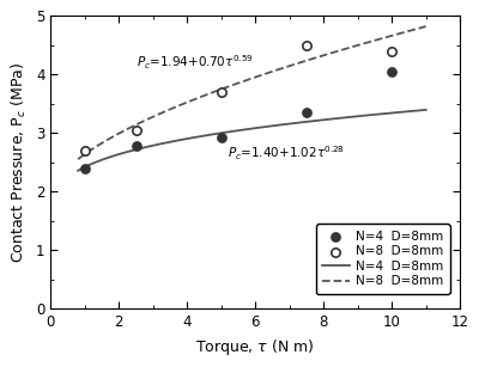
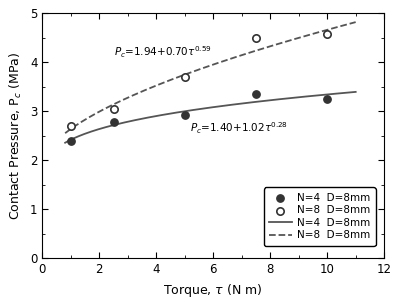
N=4 D=8mm/10: 4.05 -> 3.25
N=8 D=8mm/10: 4.40 -> 4.58
